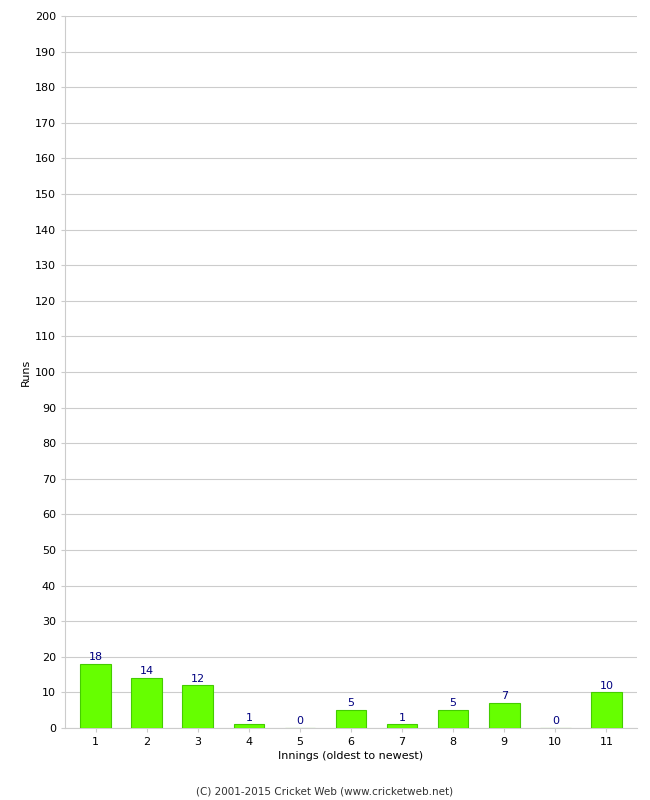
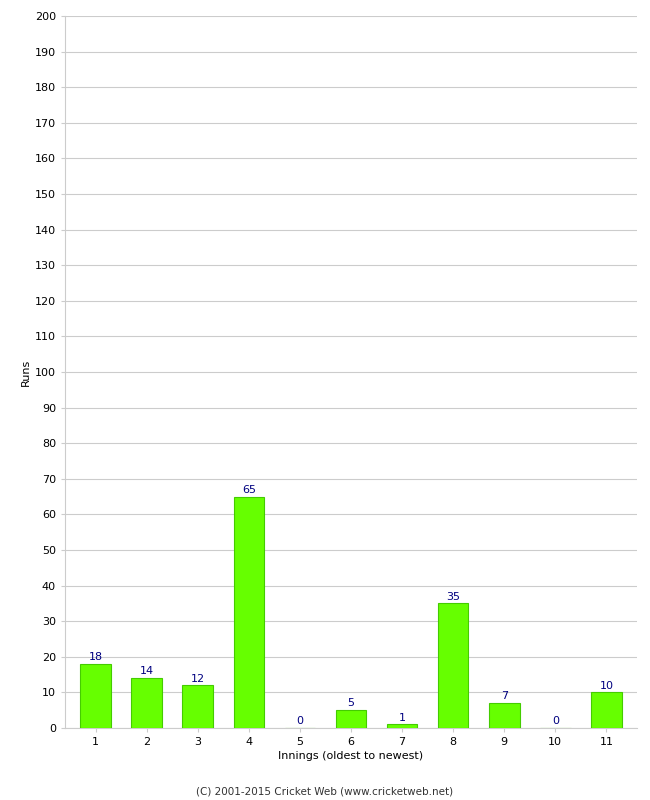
4: 1 -> 65
8: 5 -> 35
